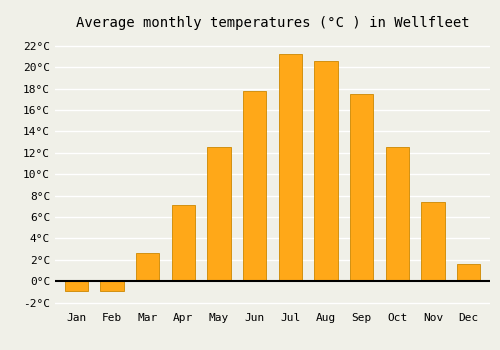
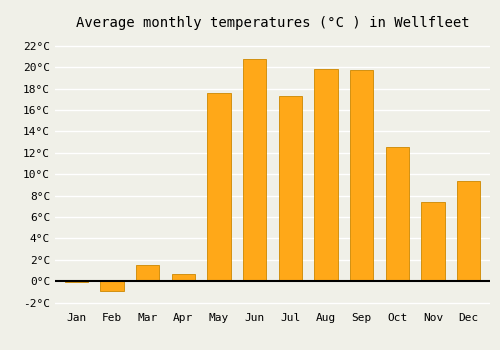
Jan: -0.9°C -> -0.1°C
Mar: 2.6°C -> 1.5°C
Apr: 7.1°C -> 0.7°C
May: 12.5°C -> 17.6°C
Jun: 17.8°C -> 20.8°C
Jul: 21.2°C -> 17.3°C
Aug: 20.6°C -> 19.8°C
Sep: 17.5°C -> 19.7°C
Dec: 1.6°C -> 9.4°C
